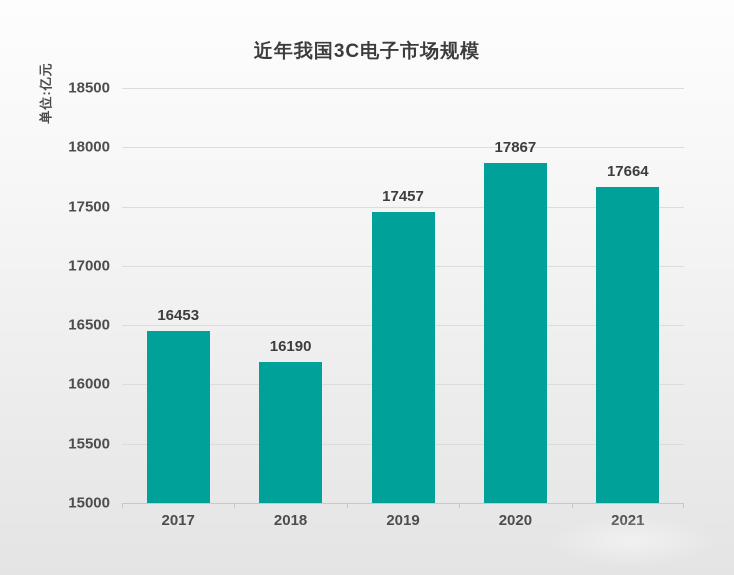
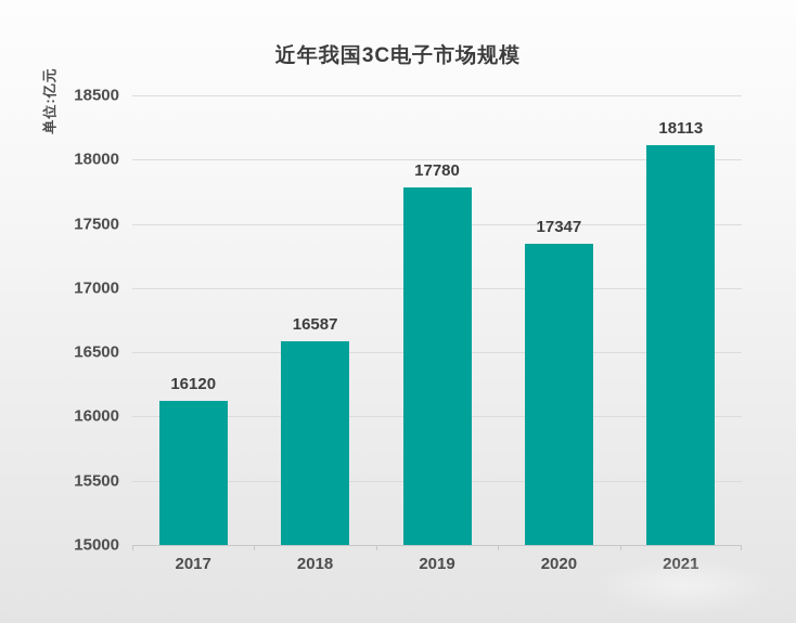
2017: 16453 -> 16120
2018: 16190 -> 16587
2019: 17457 -> 17780
2020: 17867 -> 17347
2021: 17664 -> 18113
